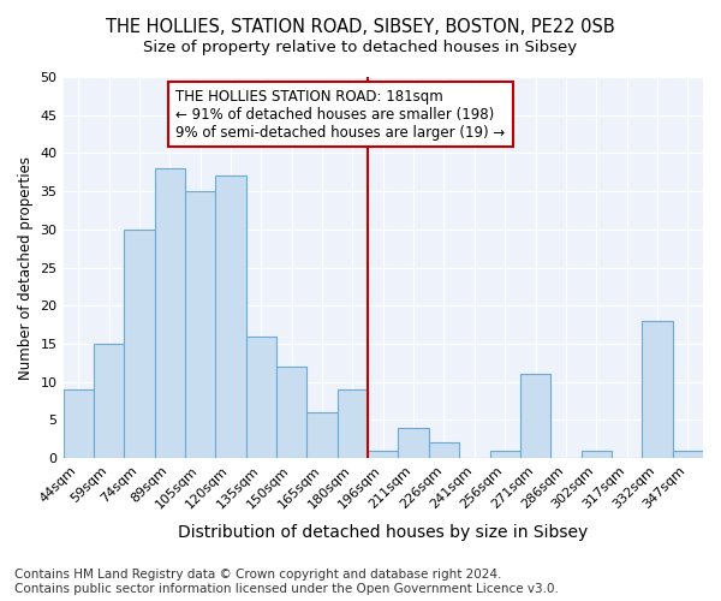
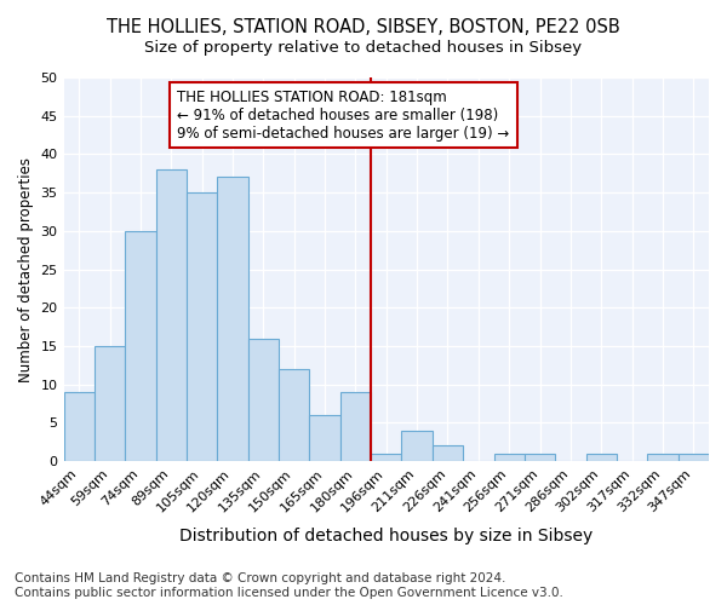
271sqm: 11 -> 1
332sqm: 18 -> 1
